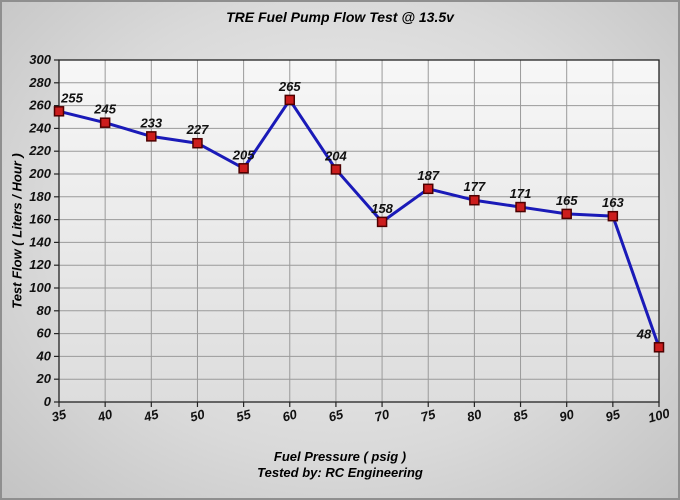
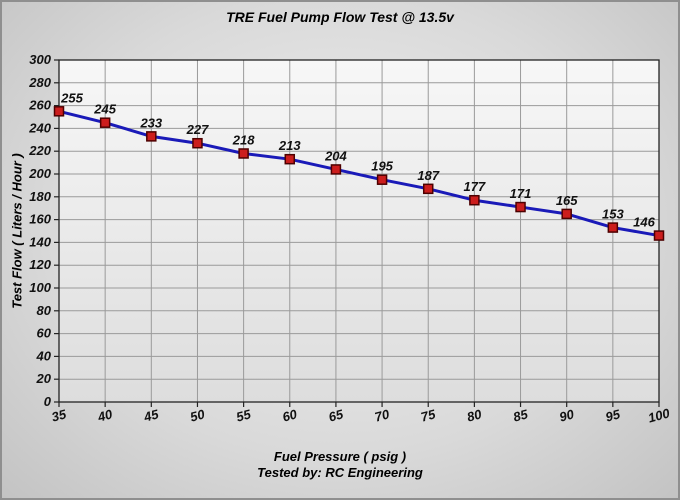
55: 205 -> 218
60: 265 -> 213
70: 158 -> 195
95: 163 -> 153
100: 48 -> 146
